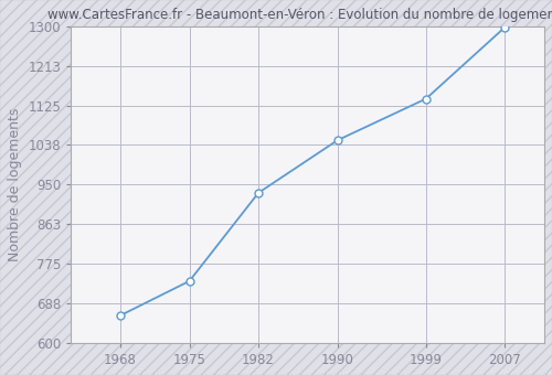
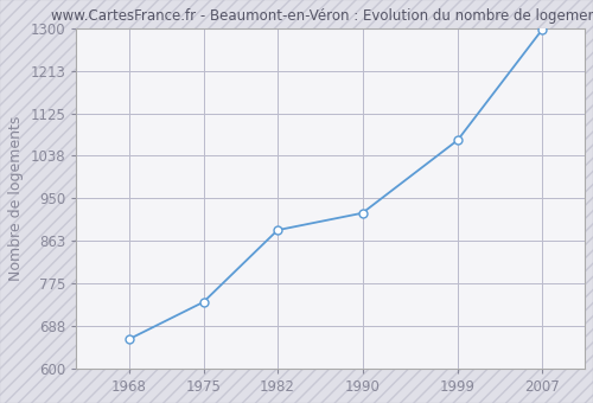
1982: 932 -> 885
1990: 1048 -> 920
1999: 1140 -> 1070
